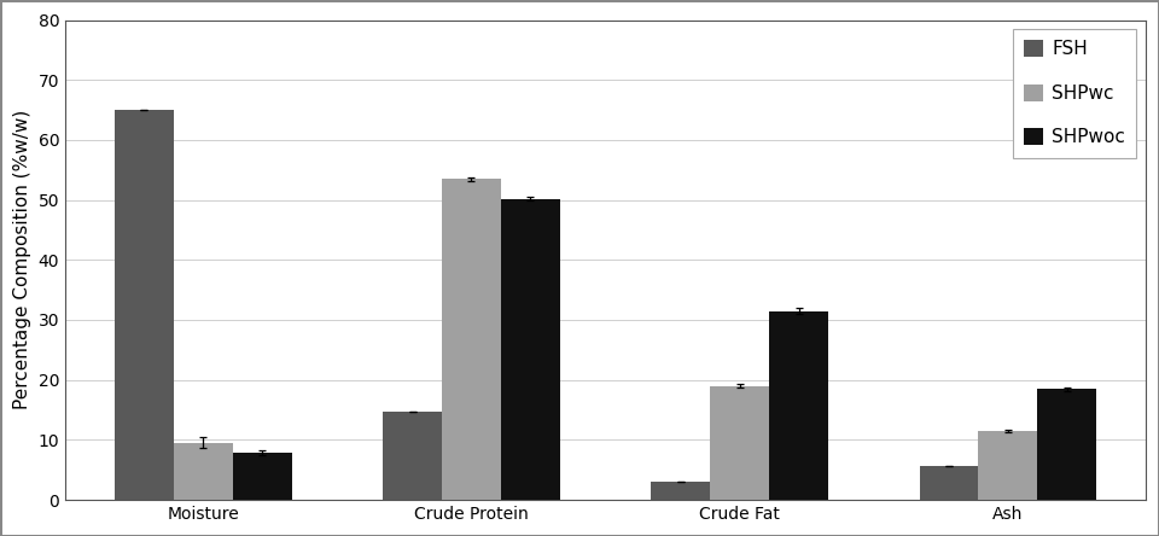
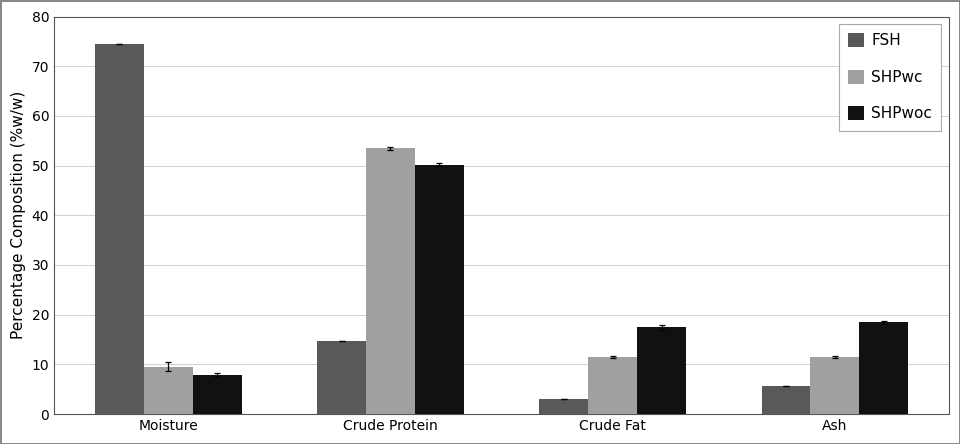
FSH/Moisture: 65.0 -> 74.5
SHPwc/Crude Fat: 19.0 -> 11.5
SHPwoc/Crude Fat: 31.5 -> 17.5
